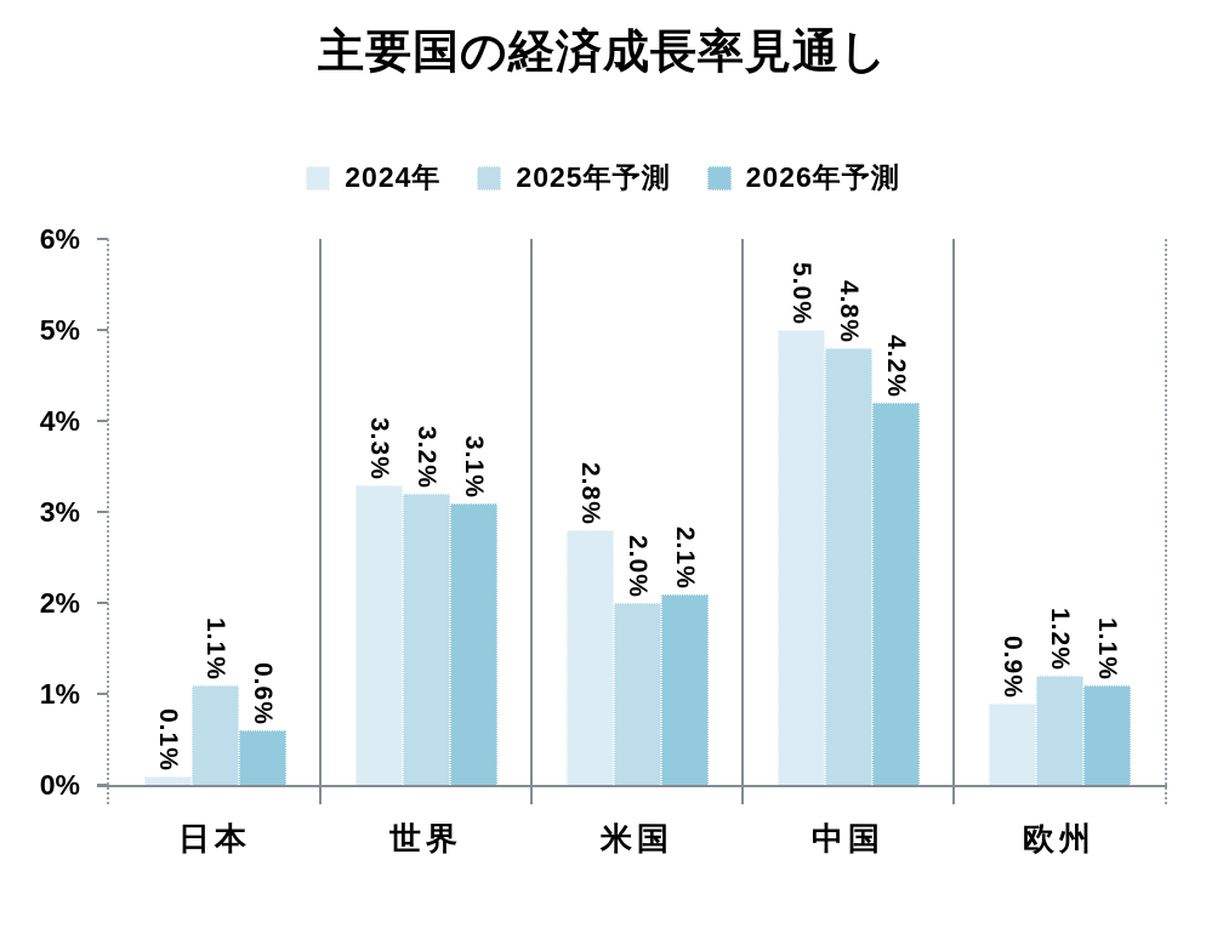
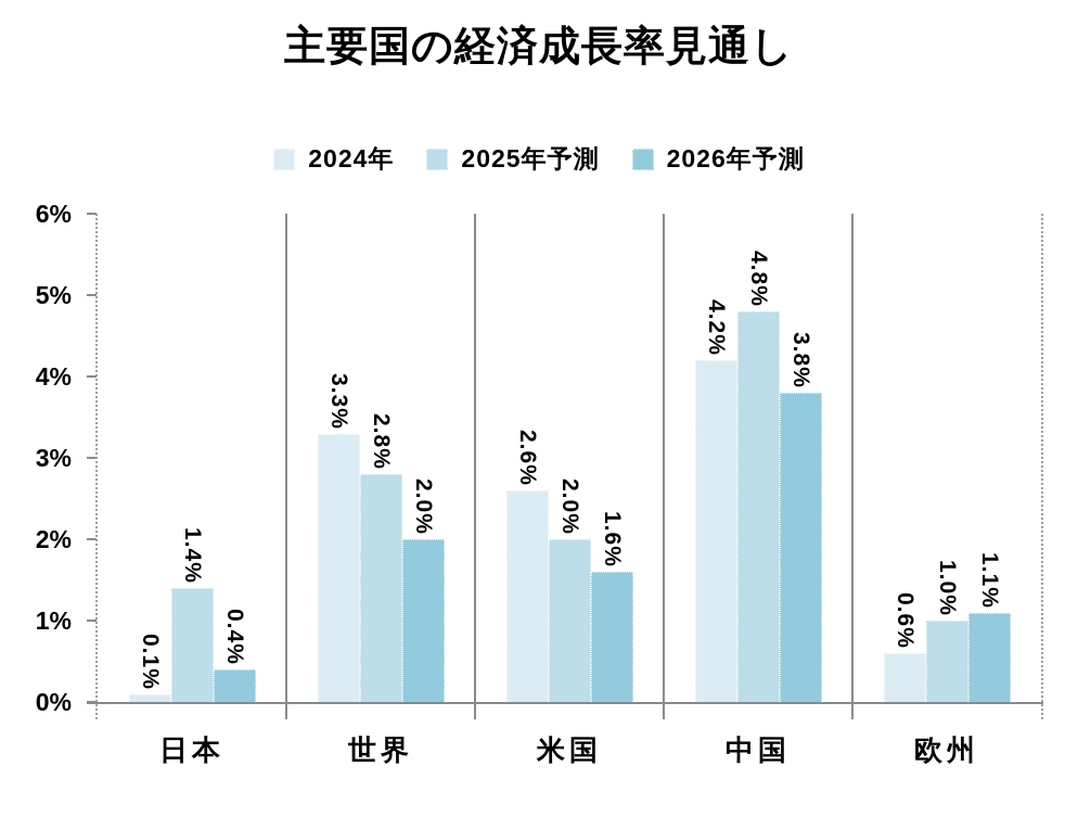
2025年予測/日本: 1.1% -> 1.4%
2026年予測/日本: 0.6% -> 0.4%
2025年予測/世界: 3.2% -> 2.8%
2026年予測/世界: 3.1% -> 2.0%
2024年/米国: 2.8% -> 2.6%
2026年予測/米国: 2.1% -> 1.6%
2024年/中国: 5.0% -> 4.2%
2026年予測/中国: 4.2% -> 3.8%
2024年/欧州: 0.9% -> 0.6%
2025年予測/欧州: 1.2% -> 1.0%
